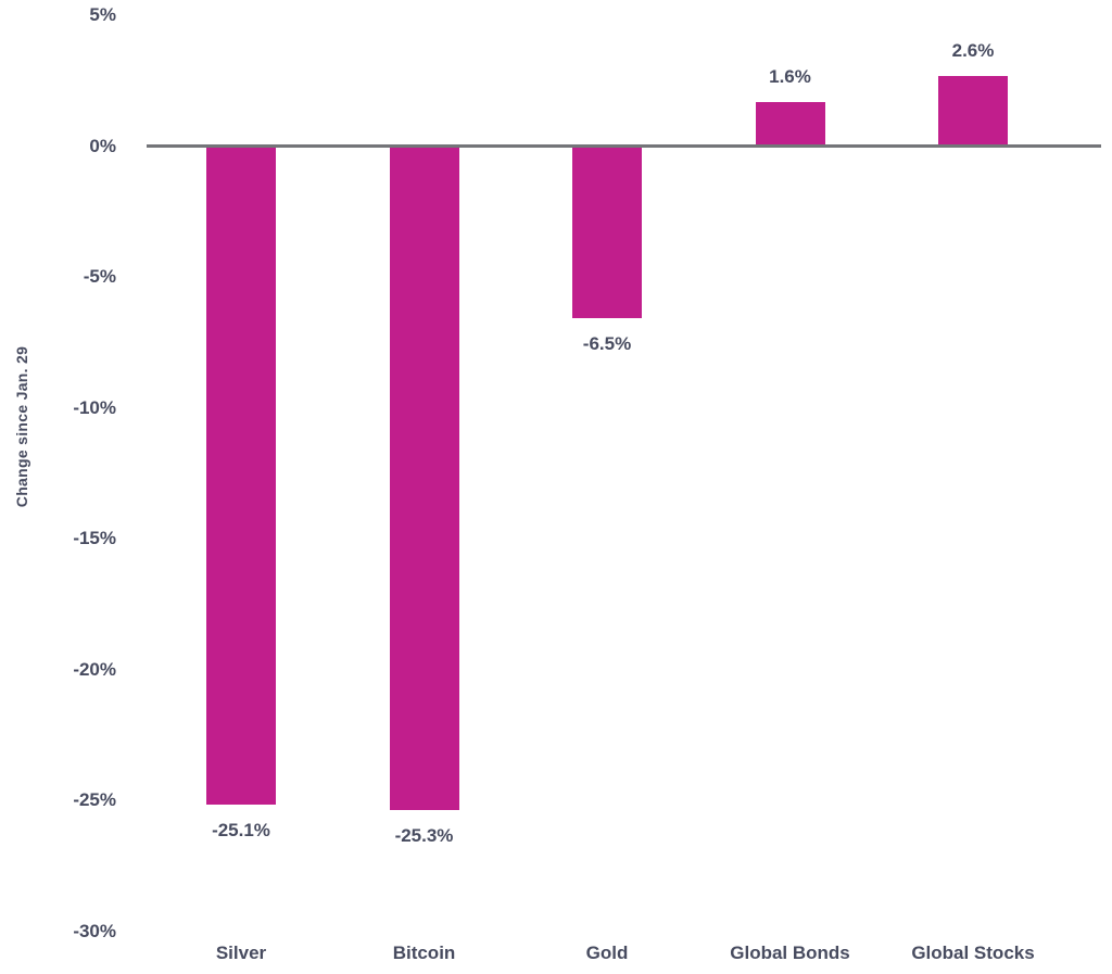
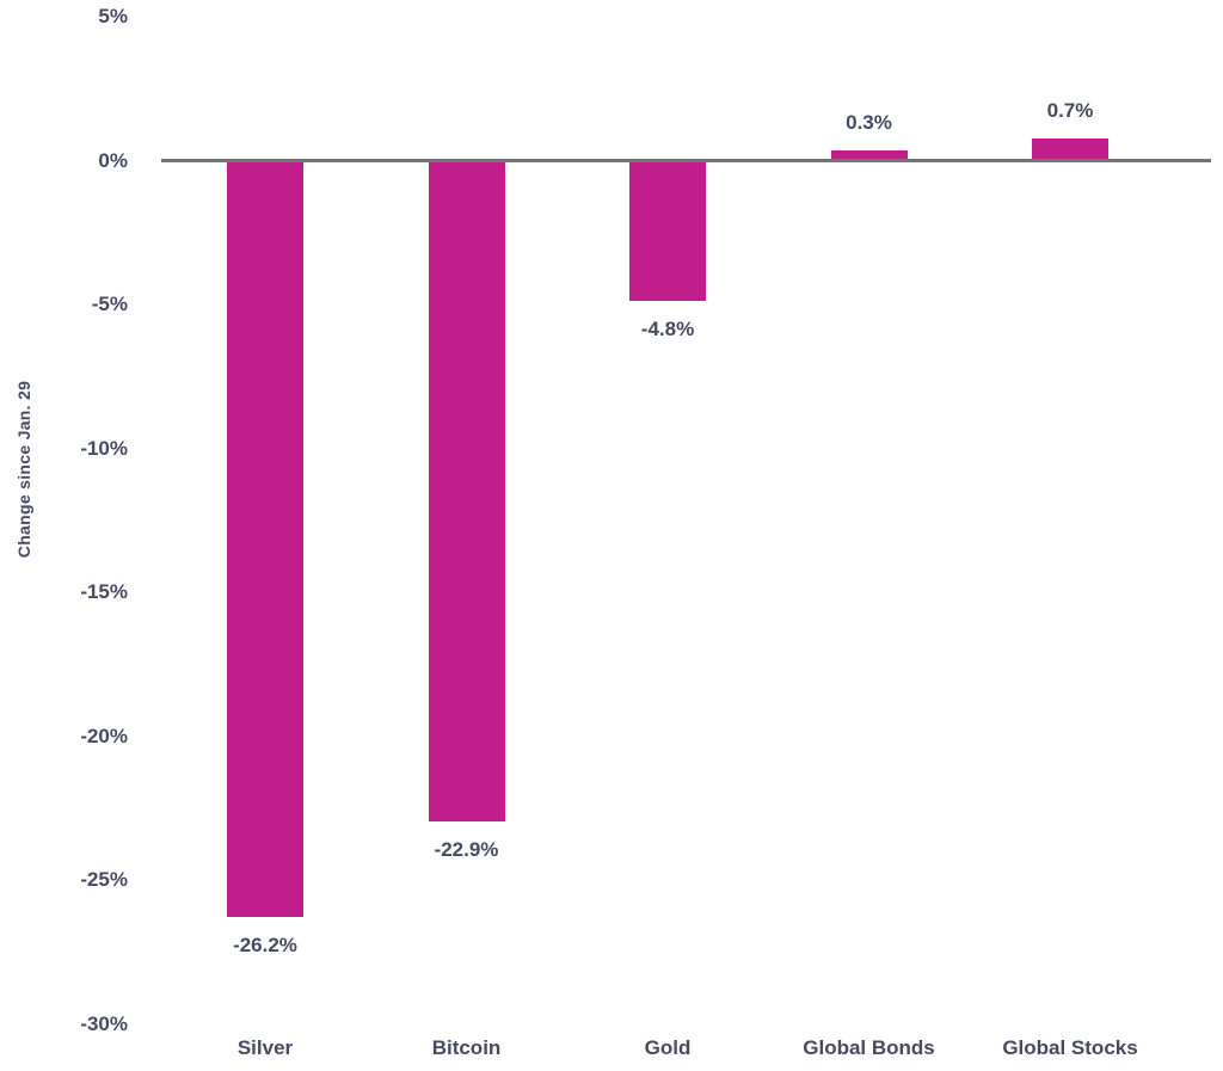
Silver: -25.1% -> -26.2%
Bitcoin: -25.3% -> -22.9%
Gold: -6.5% -> -4.8%
Global Bonds: 1.6% -> 0.3%
Global Stocks: 2.6% -> 0.7%
